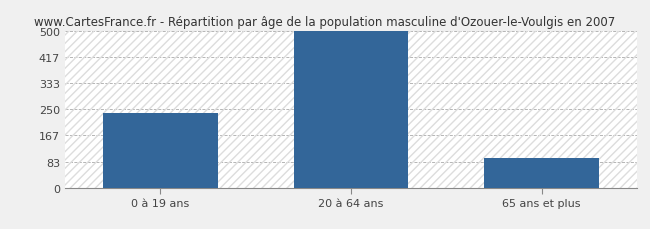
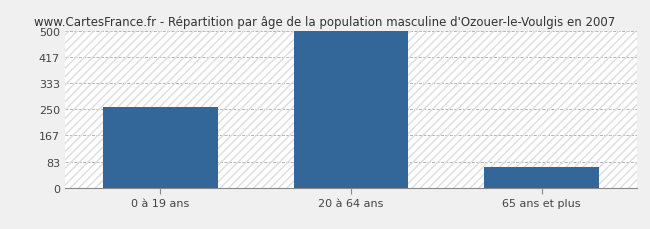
0 à 19 ans: 240 -> 258
65 ans et plus: 95 -> 65
